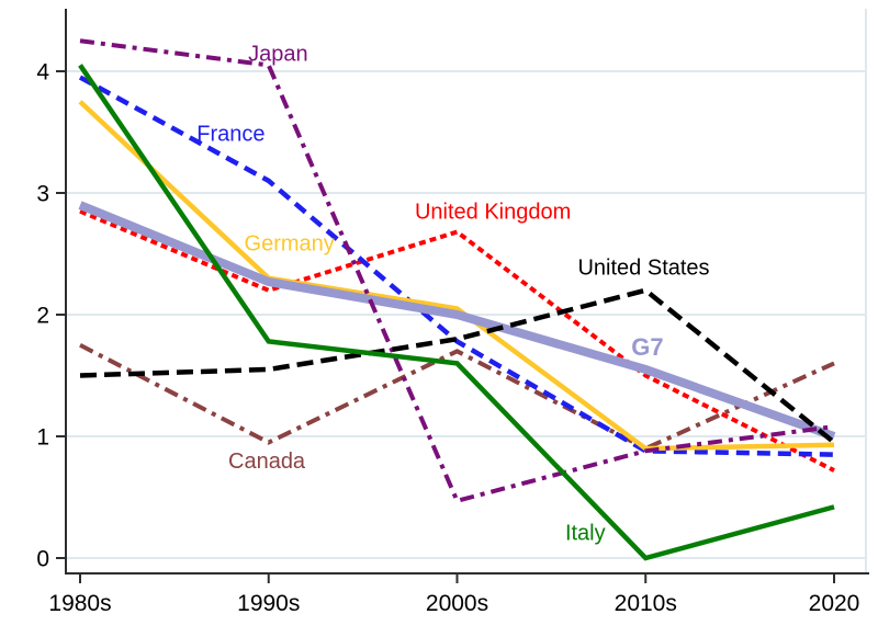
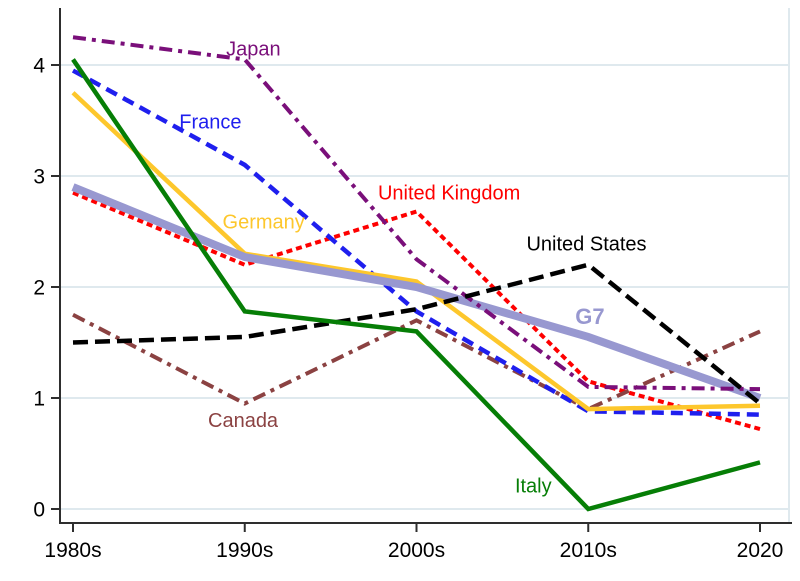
Japan/2000s: 0.47 -> 2.25
United Kingdom/2010s: 1.50 -> 1.15
Japan/2010s: 0.88 -> 1.10
